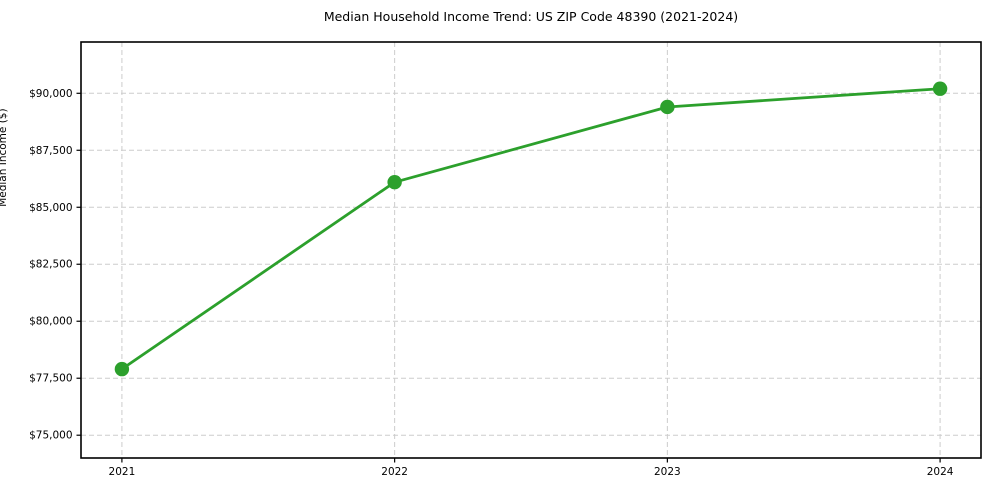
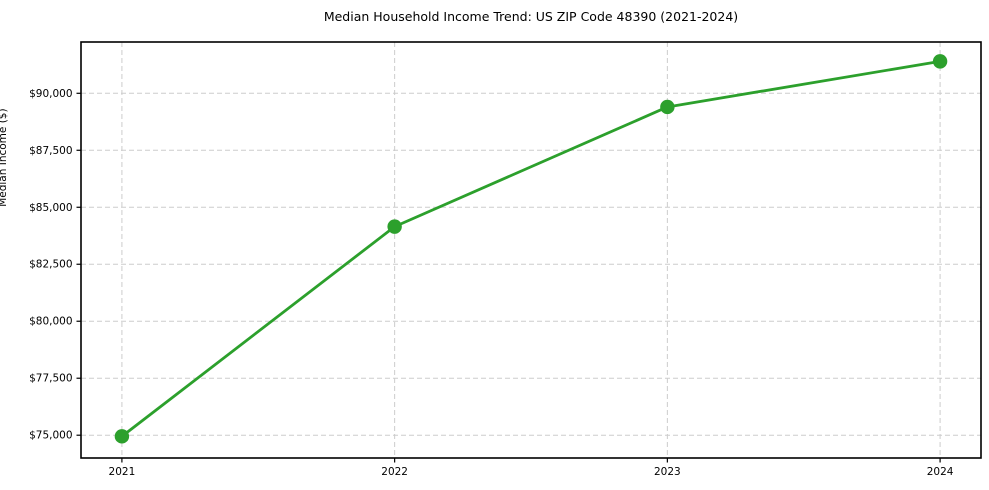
2021: $77900 -> $75000
2022: $86100 -> $84200
2024: $90200 -> $91400
